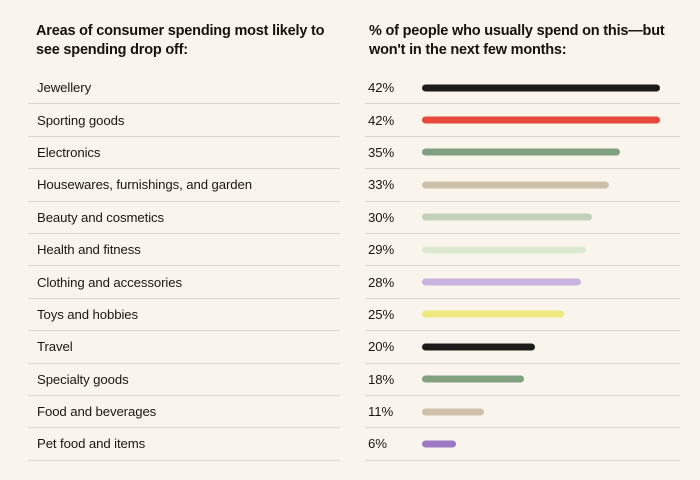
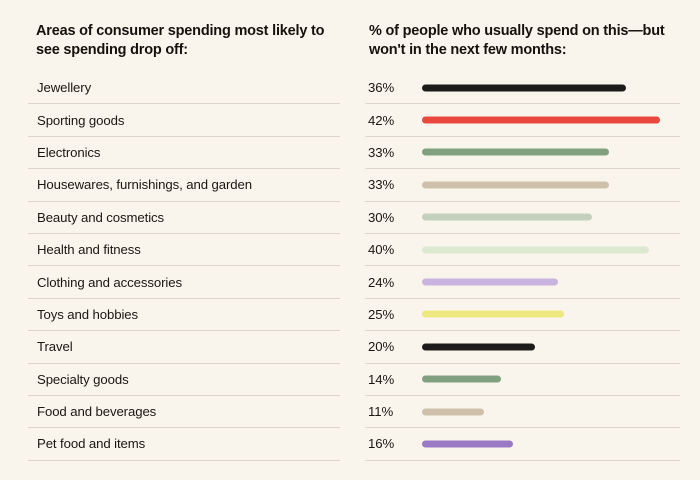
Jewellery: 42% -> 36%
Electronics: 35% -> 33%
Health and fitness: 29% -> 40%
Clothing and accessories: 28% -> 24%
Specialty goods: 18% -> 14%
Pet food and items: 6% -> 16%
